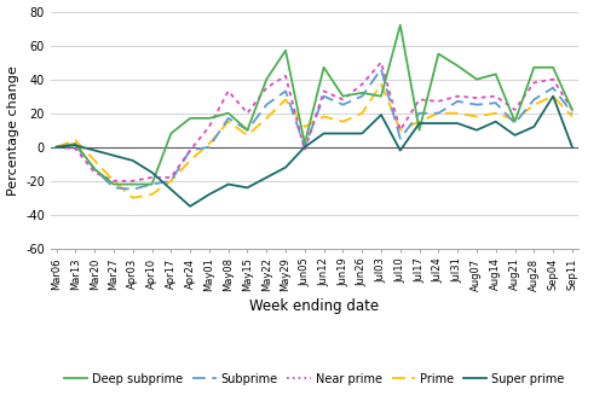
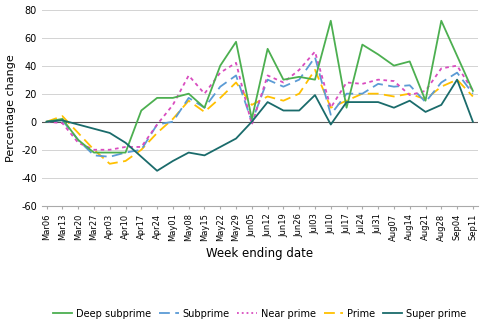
Deep subprime/Jun12: 47 -> 52
Super prime/Jun12: 8 -> 14
Near prime/Aug14: 30 -> 19
Deep subprime/Aug28: 47 -> 72
